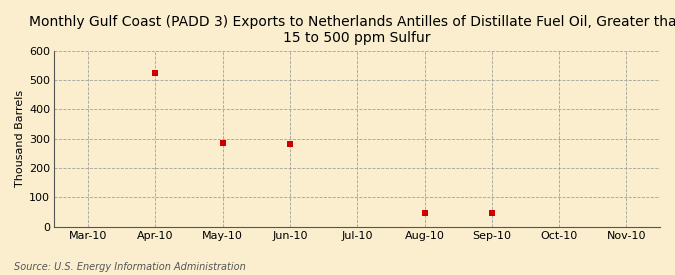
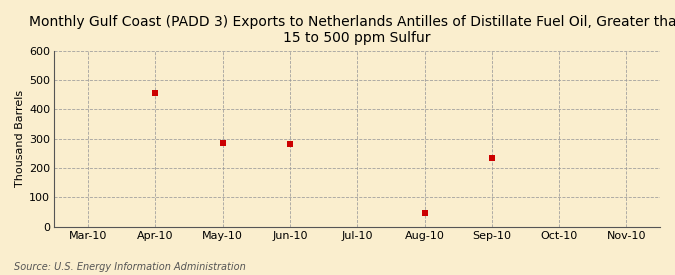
Apr-10: 522 -> 455
Sep-10: 46 -> 235
